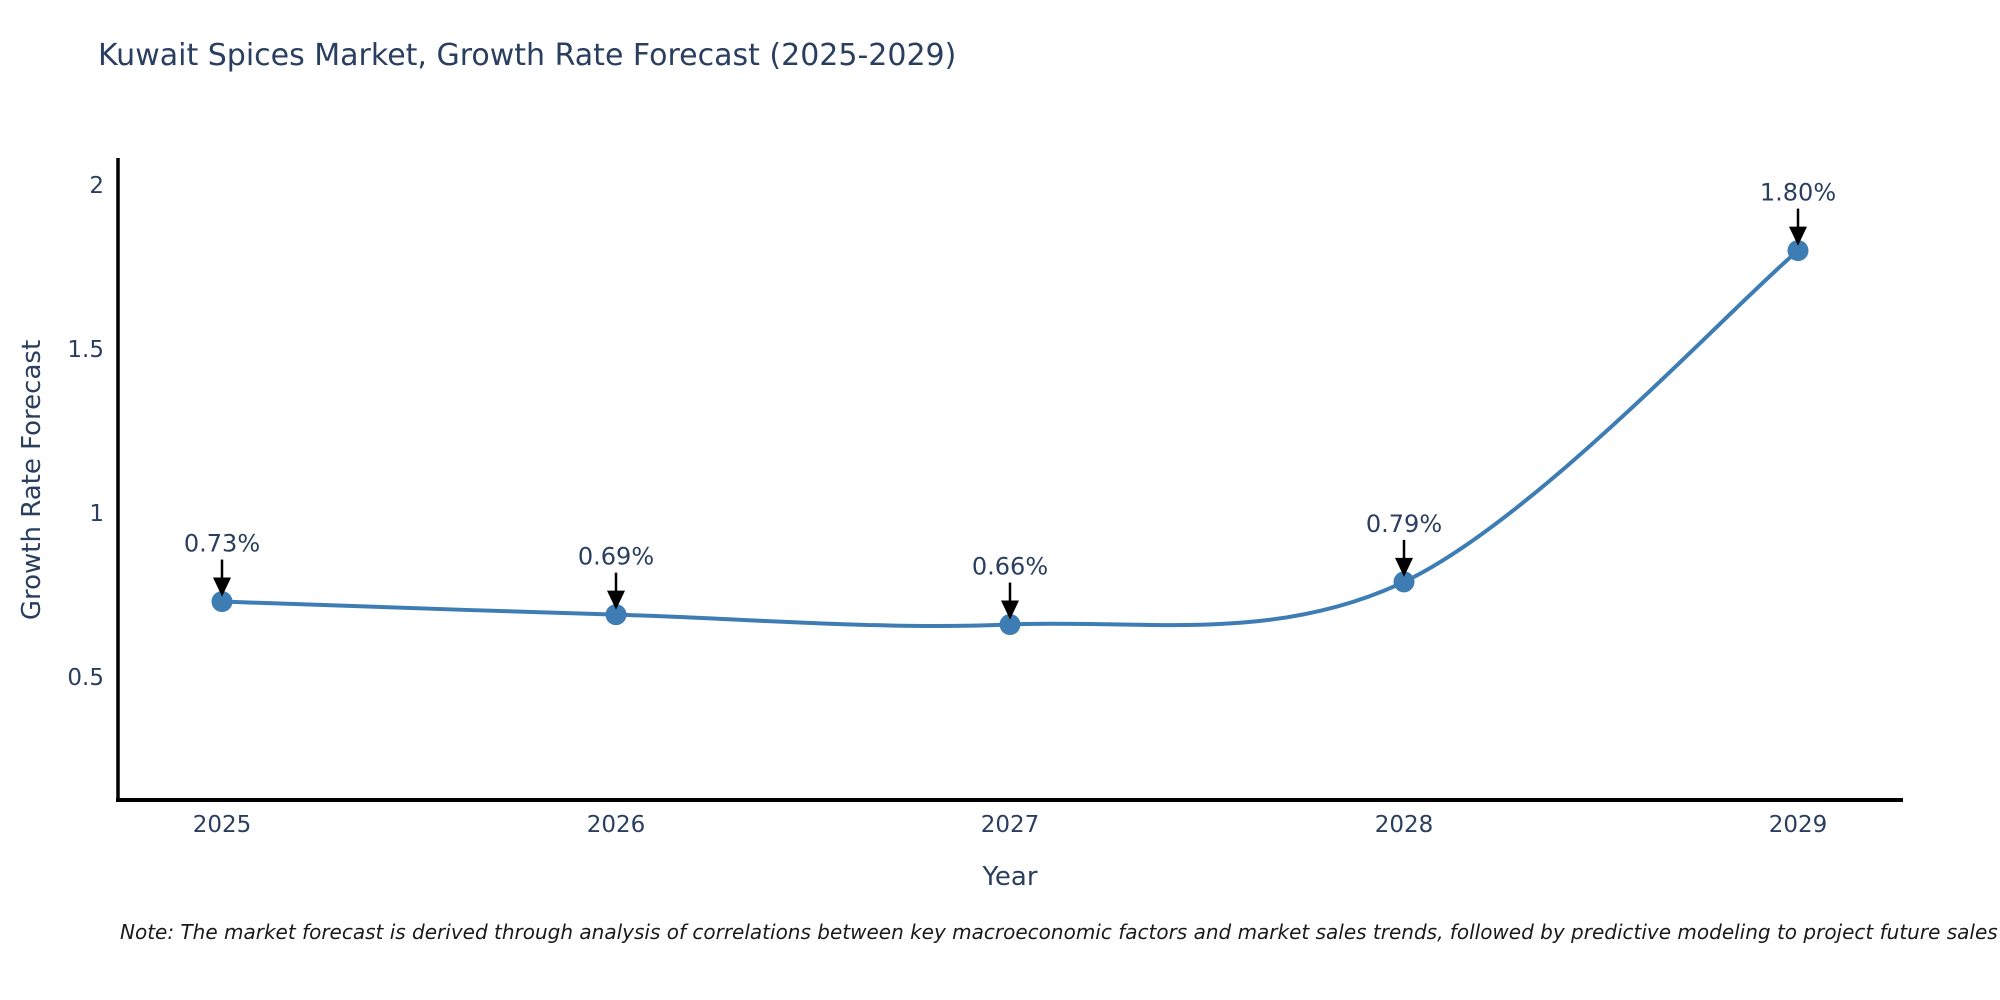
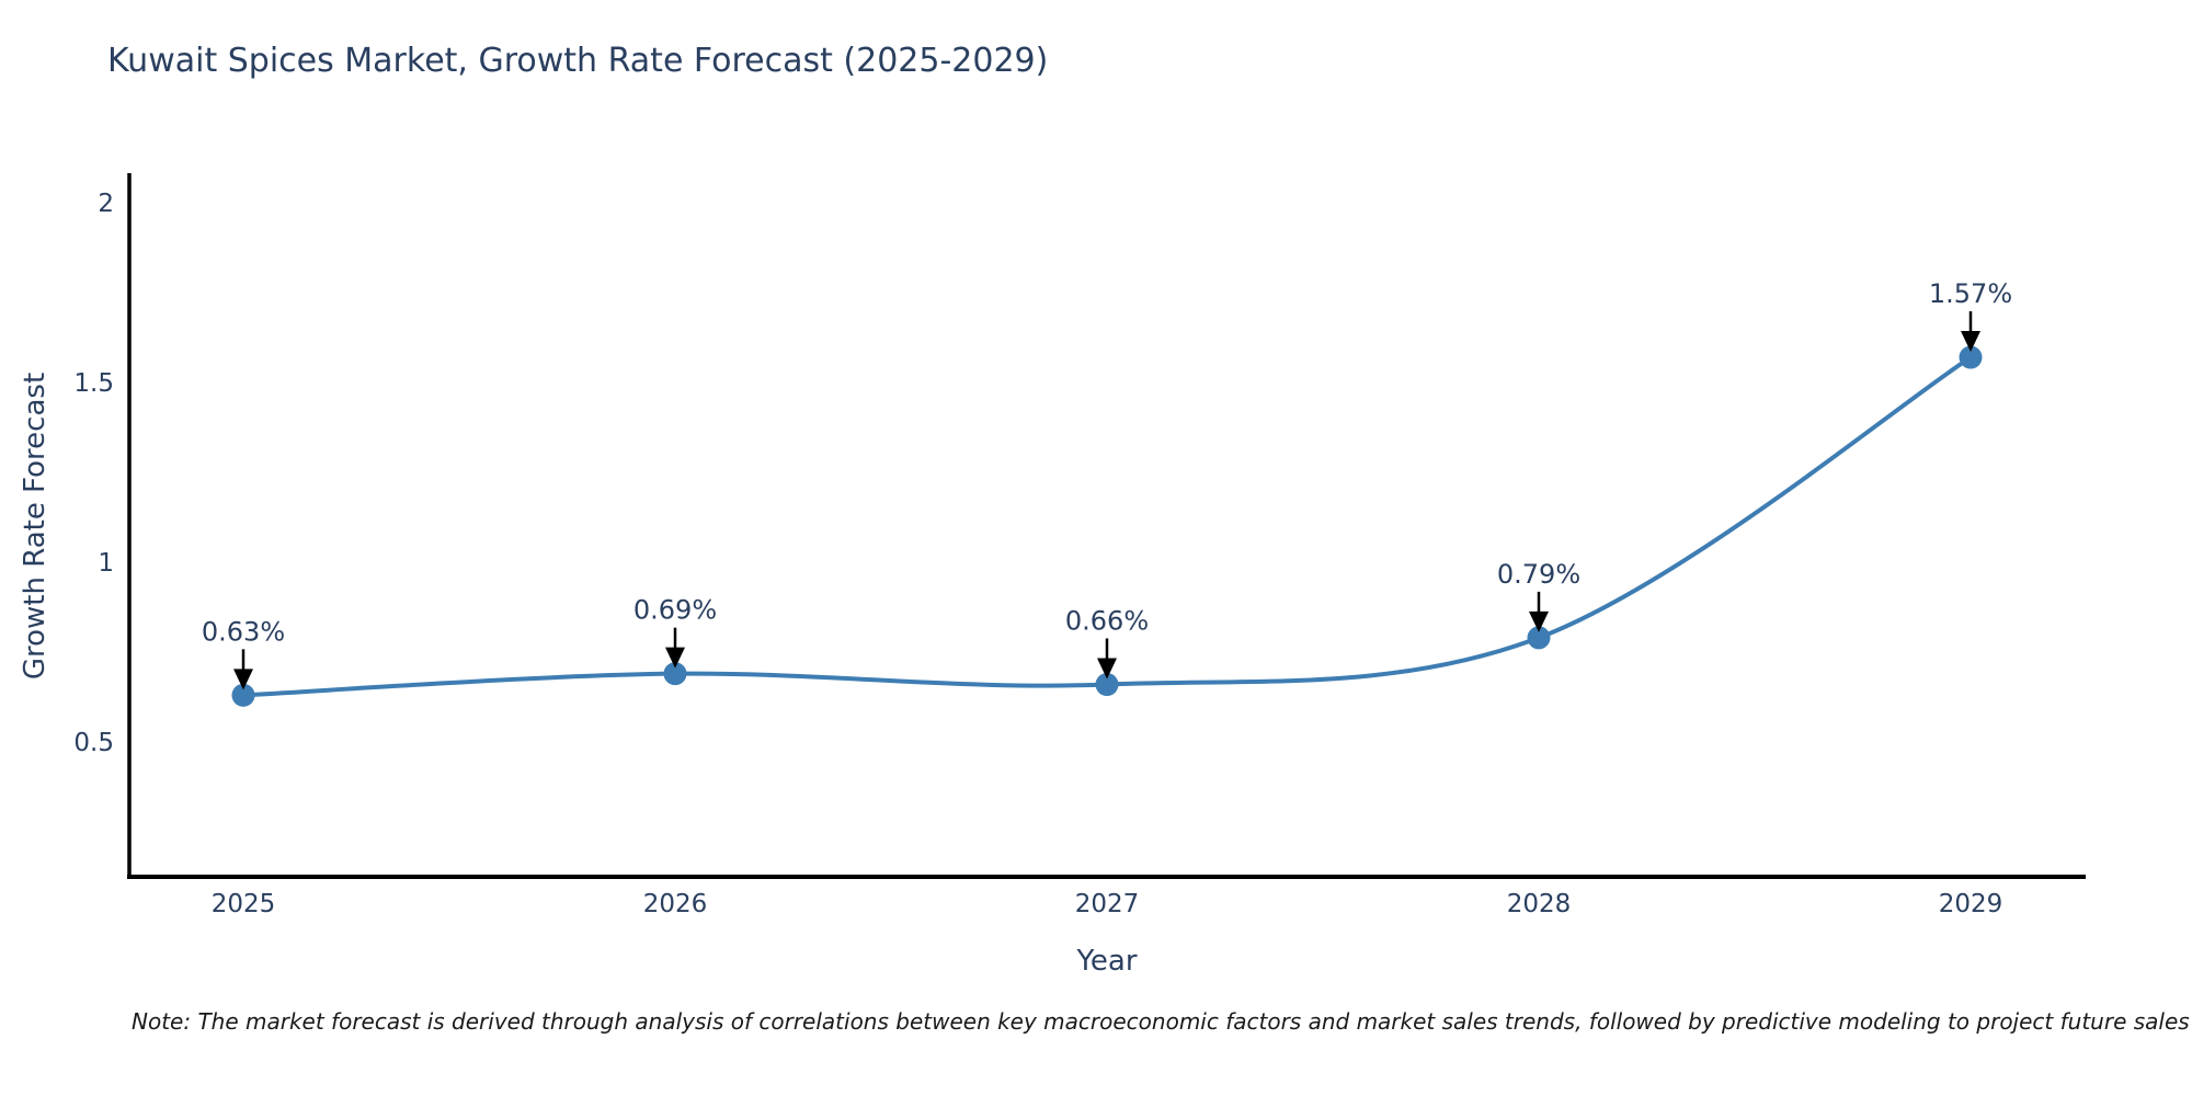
2025: 0.73% -> 0.63%
2029: 1.80% -> 1.57%
